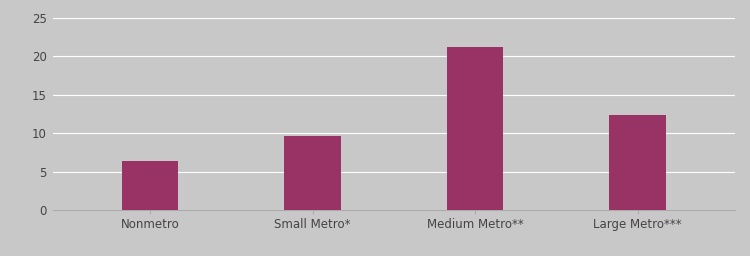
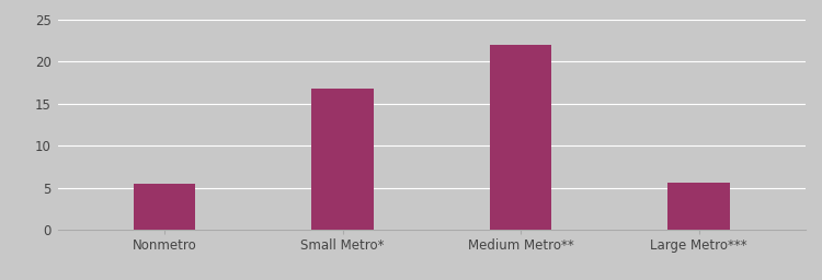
Nonmetro: 6.4 -> 5.4
Small Metro*: 9.6 -> 16.8
Medium Metro**: 21.2 -> 22.0
Large Metro***: 12.4 -> 5.6
